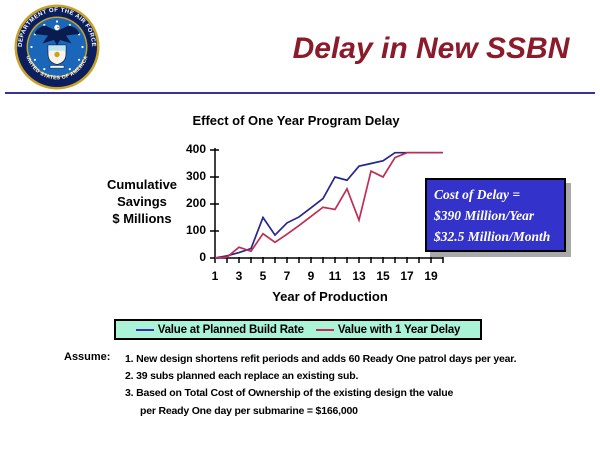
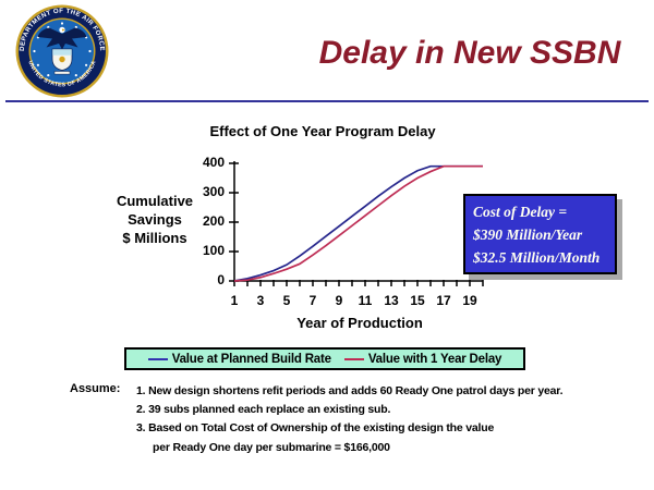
Value with 1 Year Delay/3: 40 -> 10
Value at Planned Build Rate/5: 150 -> 60
Value with 1 Year Delay/5: 90 -> 40
Value at Planned Build Rate/7: 130 -> 120
Value at Planned Build Rate/11: 300 -> 250
Value with 1 Year Delay/11: 180 -> 220
Value at Planned Build Rate/13: 340 -> 320
Value with 1 Year Delay/13: 140 -> 290
Value at Planned Build Rate/15: 360 -> 380
Value with 1 Year Delay/15: 300 -> 350
